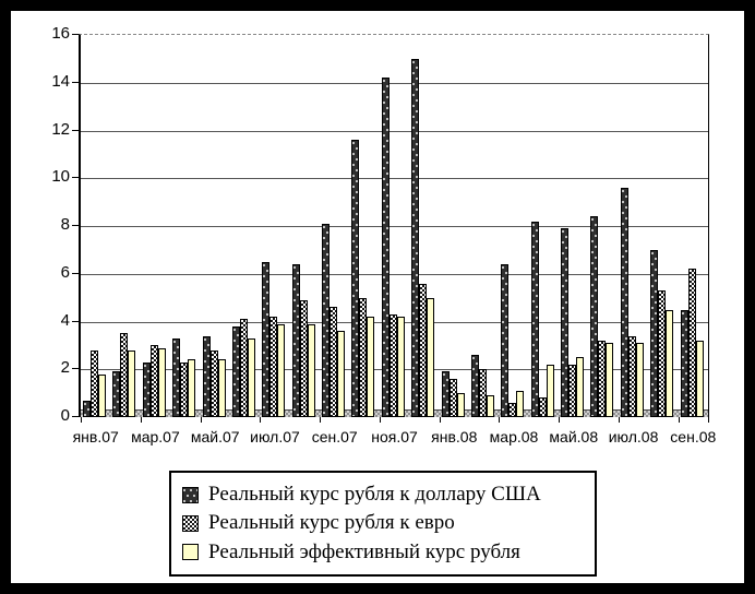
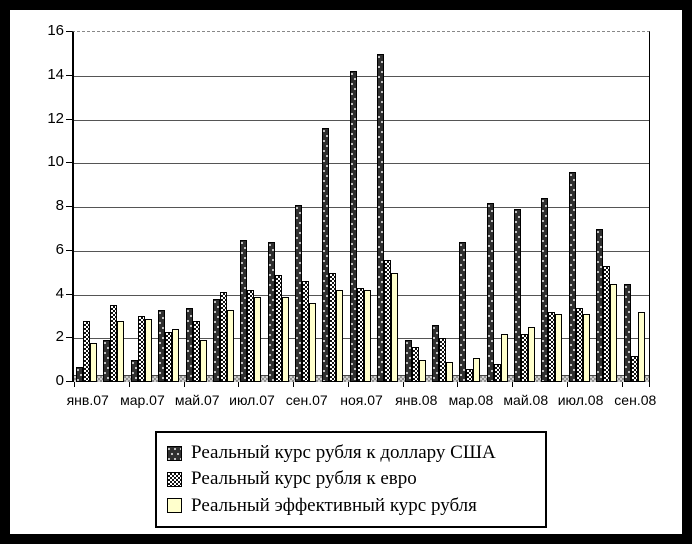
Реальный курс рубля к доллару США/мар.07: 2.3 -> 1.0
Реальный эффективный курс рубля/май.07: 2.4 -> 1.9
Реальный курс рубля к евро/сен.08: 6.2 -> 1.2
